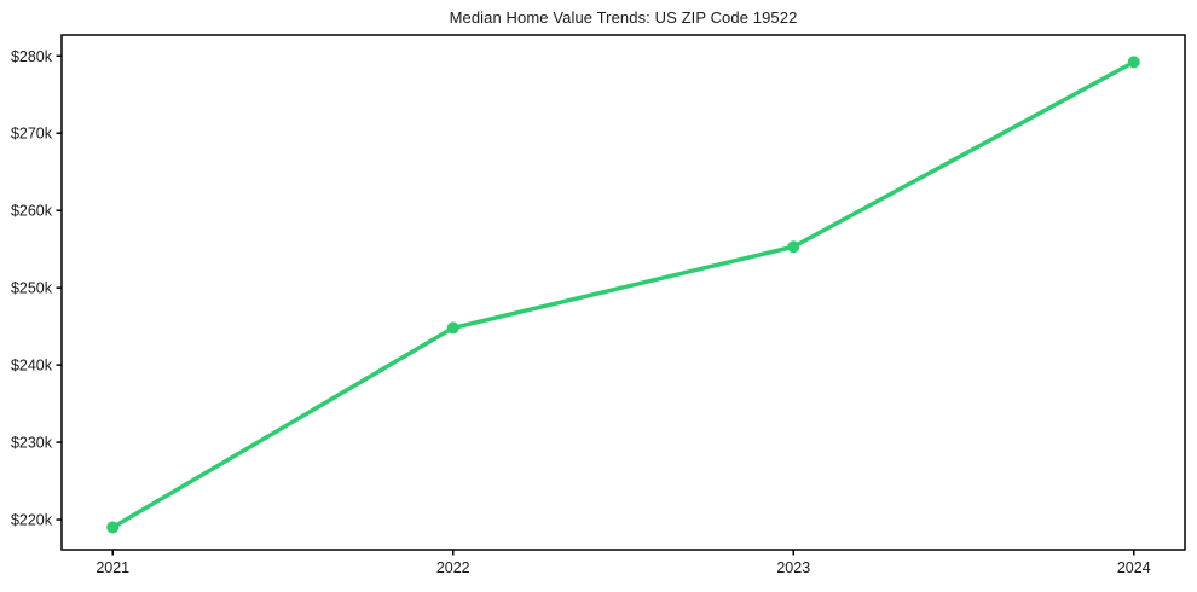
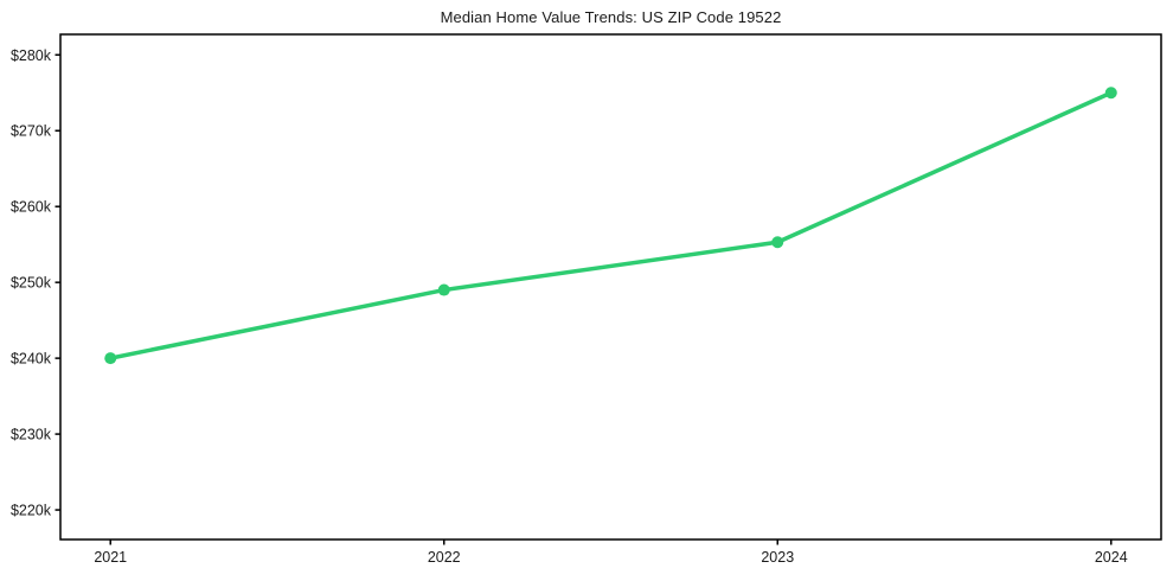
2021: $219k -> $240k
2022: $245k -> $249k
2024: $279k -> $275k
